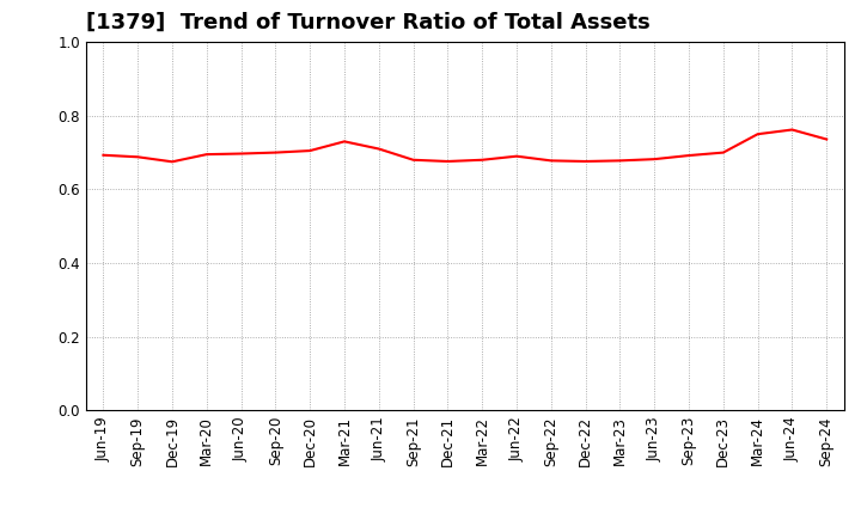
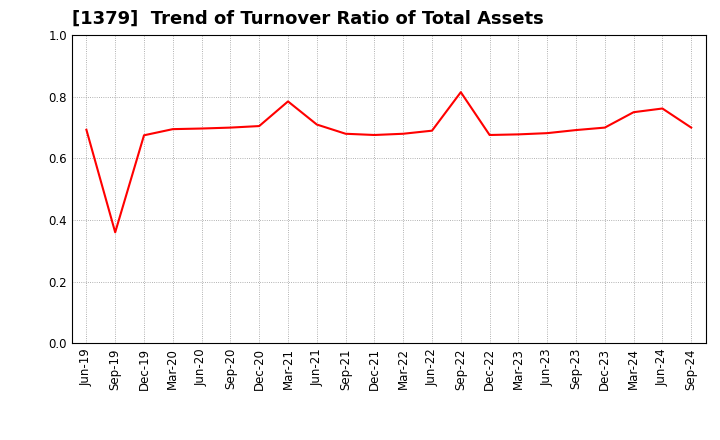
Sep-19: 0.688 -> 0.360
Mar-21: 0.730 -> 0.785
Sep-22: 0.678 -> 0.815
Sep-24: 0.736 -> 0.700
